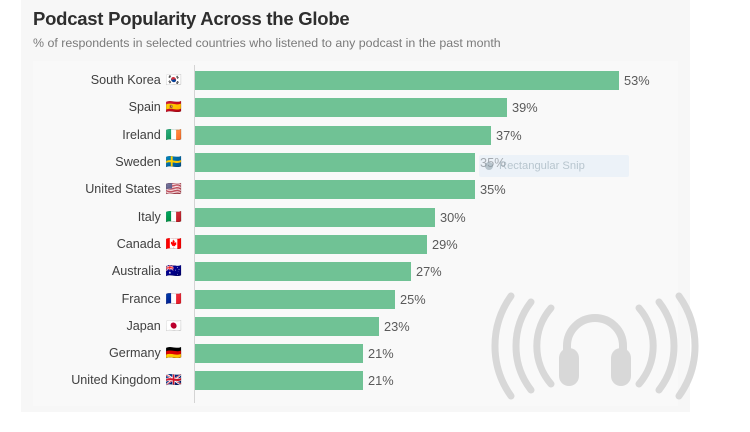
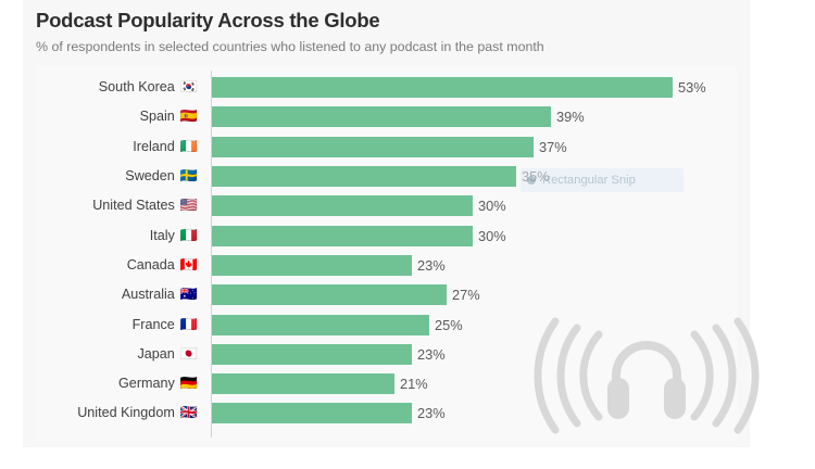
United States: 35% -> 30%
Canada: 29% -> 23%
United Kingdom: 21% -> 23%
